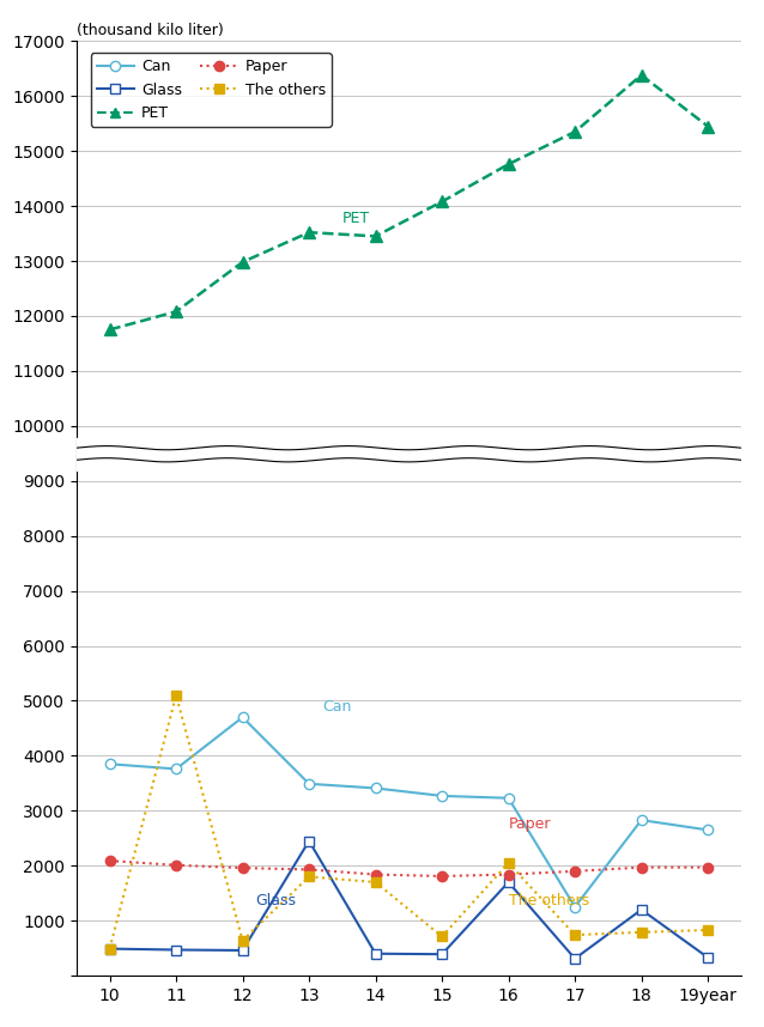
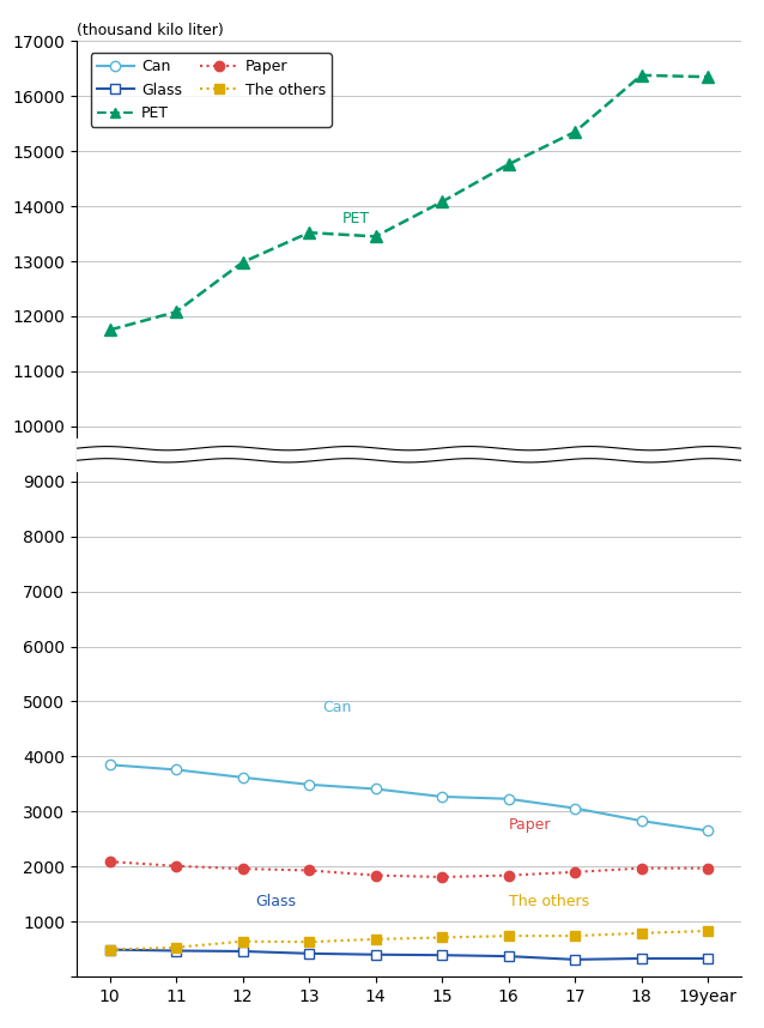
The others/11: 5100 -> 530
Can/12: 4700 -> 3620
Glass/13: 2450 -> 420
The others/13: 1800 -> 630
The others/14: 1700 -> 680
Glass/16: 1700 -> 370
The others/16: 2050 -> 740
Can/17: 1250 -> 3060
Glass/18: 1200 -> 330
PET/19year: 15450 -> 16350
